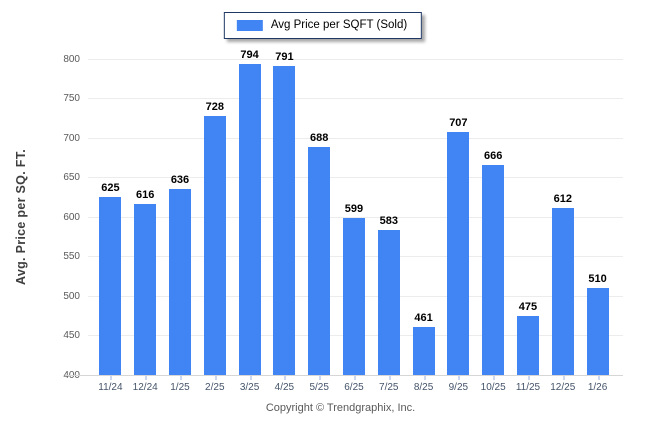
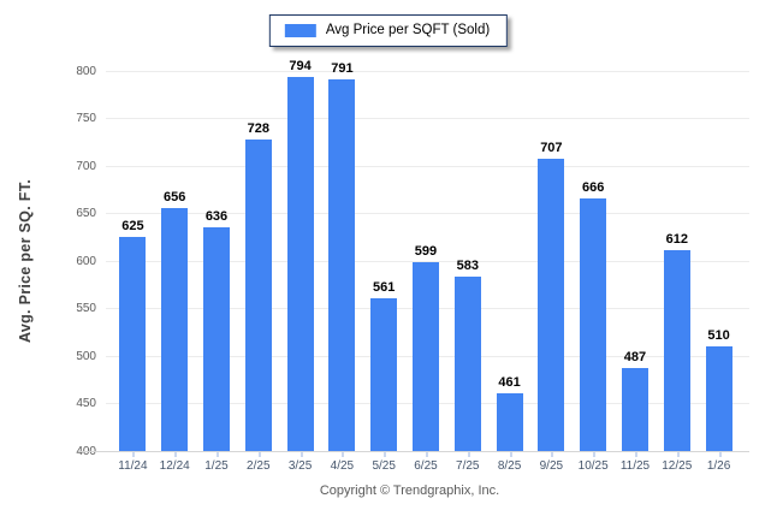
12/24: 616 -> 656
5/25: 688 -> 561
11/25: 475 -> 487
